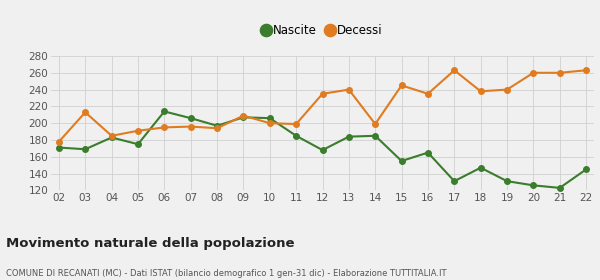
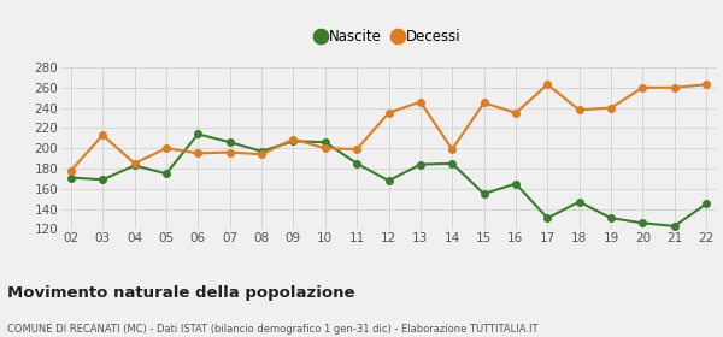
Decessi/05: 191 -> 200
Decessi/13: 240 -> 246
